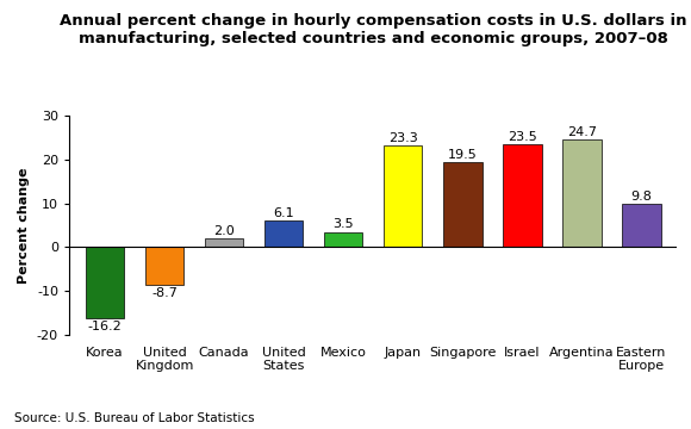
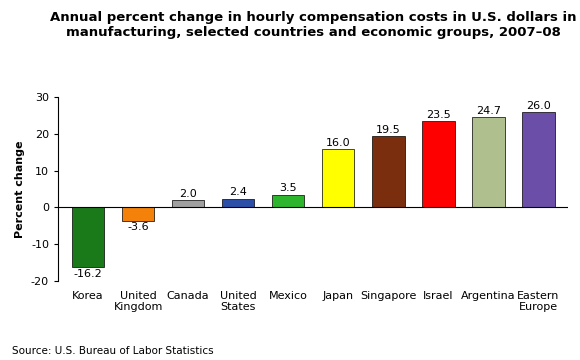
United Kingdom: -8.7 -> -3.6
United States: 6.1 -> 2.4
Japan: 23.3 -> 16.0
Eastern Europe: 9.8 -> 26.0
